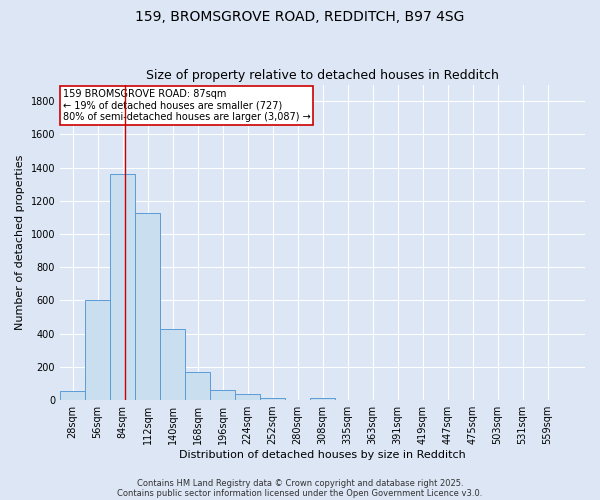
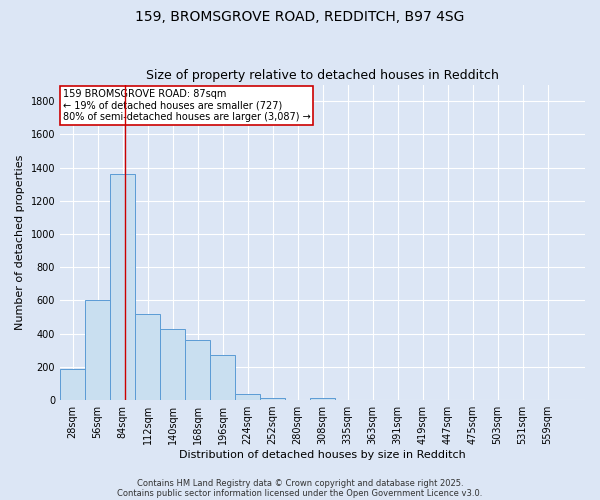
28sqm: 60 -> 190
112sqm: 1120 -> 520
168sqm: 170 -> 360
196sqm: 60 -> 270
